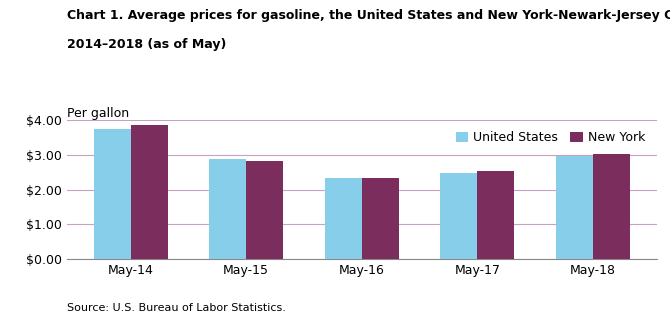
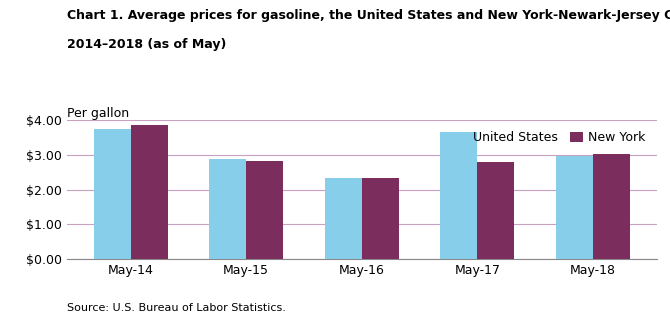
United States/May-17: $2.48 -> $3.65
New York/May-17: $2.54 -> $2.80
